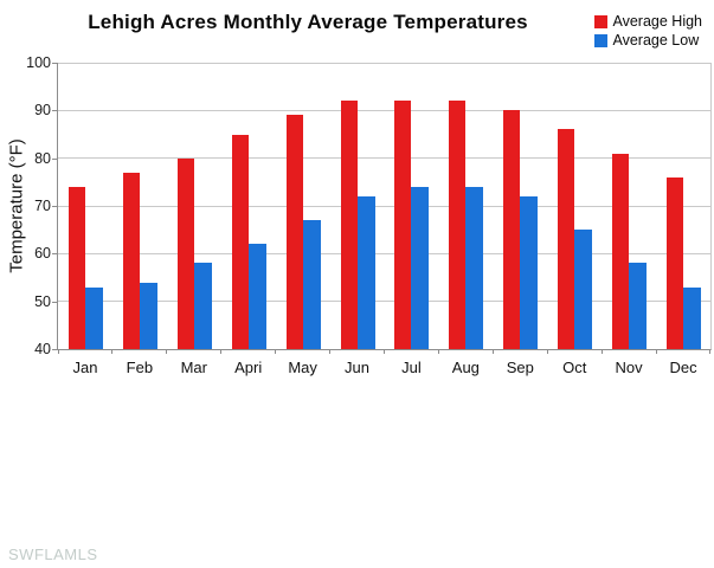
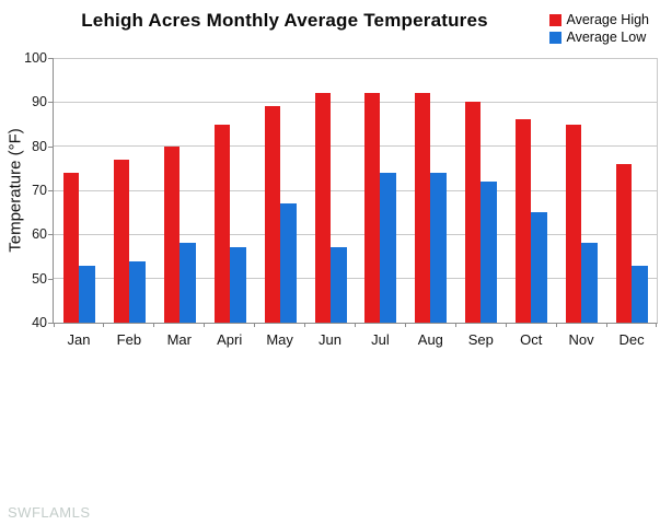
Average Low/Apri: 62 -> 57
Average Low/Jun: 72 -> 57
Average High/Nov: 81 -> 85
